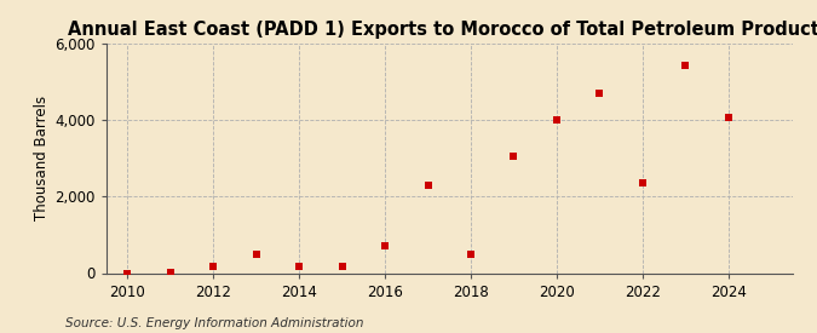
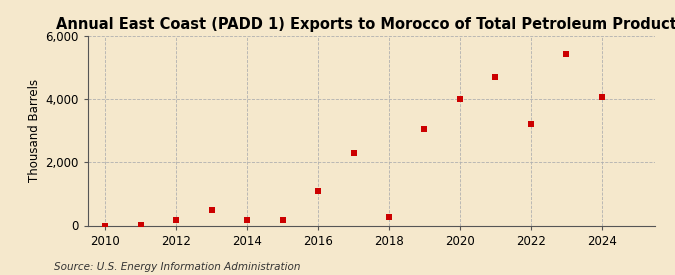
2016: 700 -> 1,080
2018: 500 -> 270
2022: 2,350 -> 3,200
